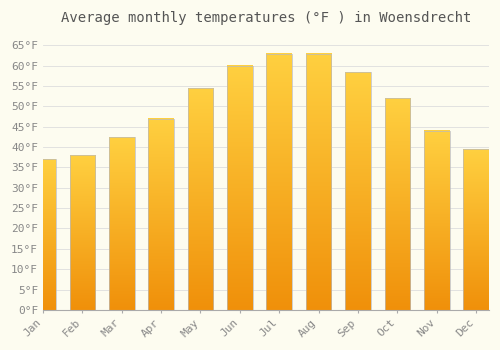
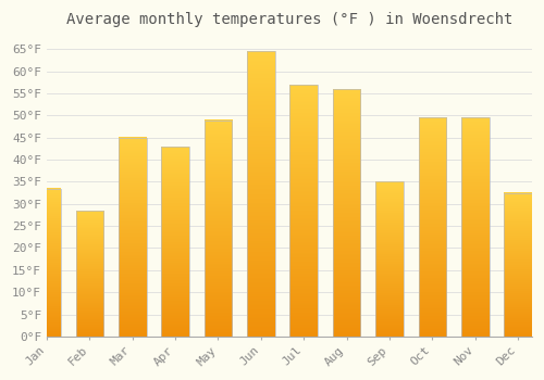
Jan: 37.0°F -> 33.5°F
Feb: 38.0°F -> 28.5°F
Mar: 42.5°F -> 45.0°F
Apr: 47.0°F -> 43.0°F
May: 54.5°F -> 49.0°F
Jun: 60.0°F -> 64.5°F
Jul: 63.0°F -> 57.0°F
Aug: 63.0°F -> 56.0°F
Sep: 58.5°F -> 35.0°F
Oct: 52.0°F -> 49.5°F
Nov: 44.0°F -> 49.5°F
Dec: 39.5°F -> 32.5°F
